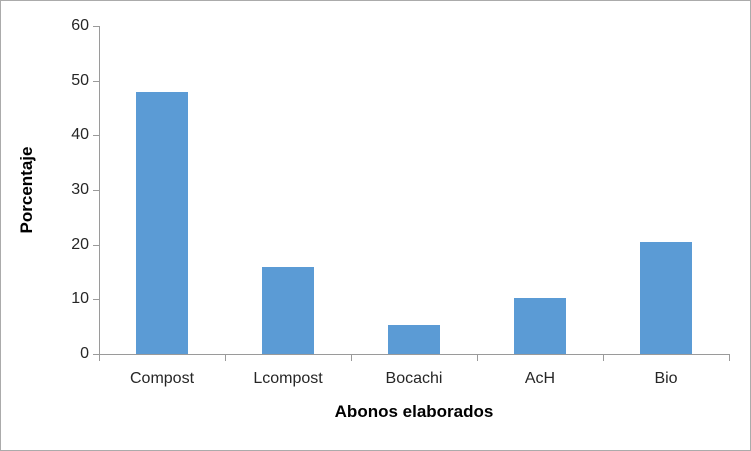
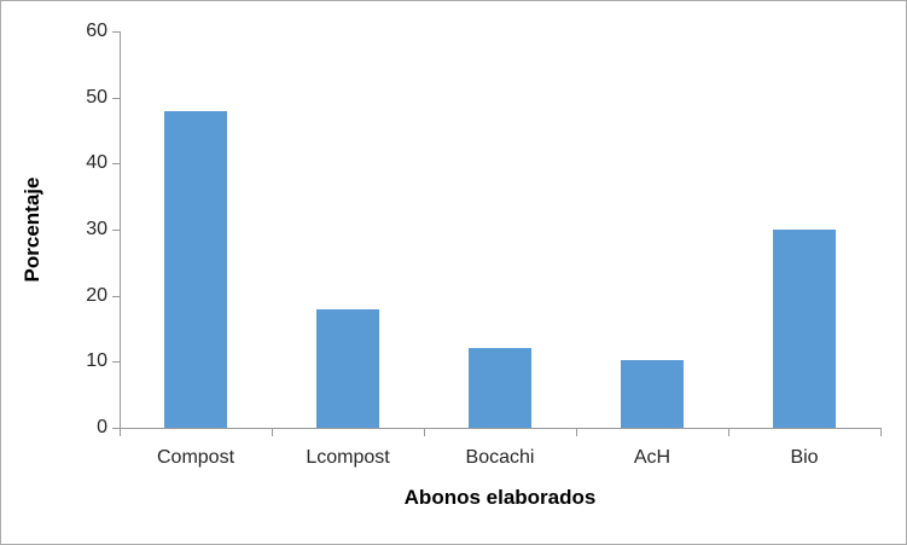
Lcompost: 16 -> 18
Bocachi: 5 -> 12
Bio: 20 -> 30
